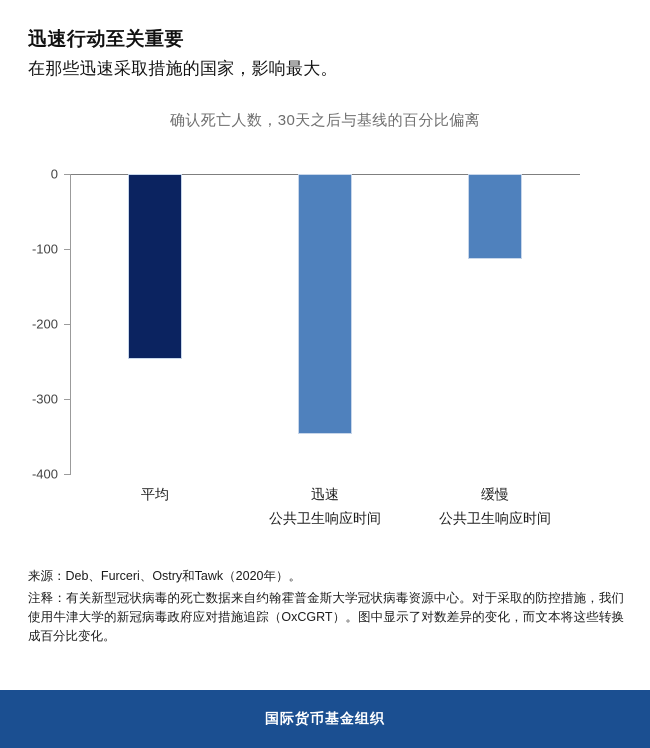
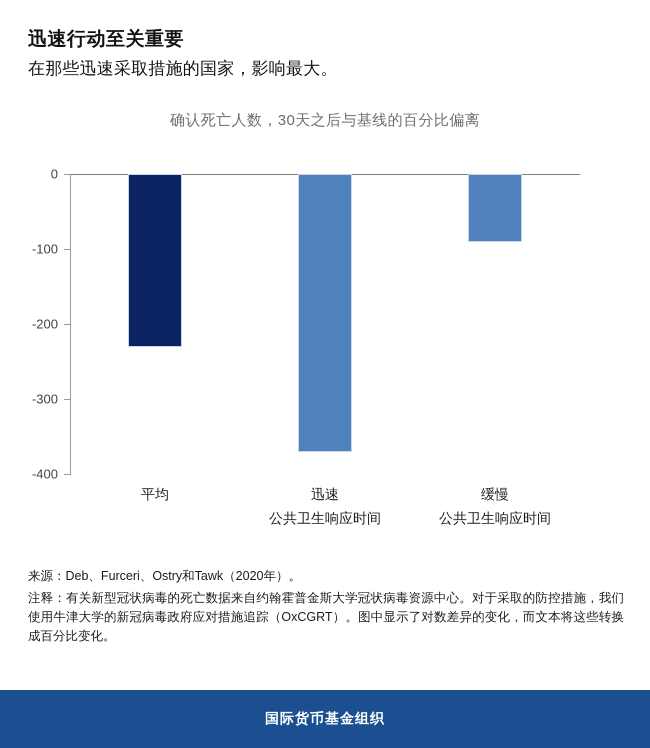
平均: -250 -> -230
迅速 公共卫生响应时间: -350 -> -370
缓慢 公共卫生响应时间: -110 -> -90
